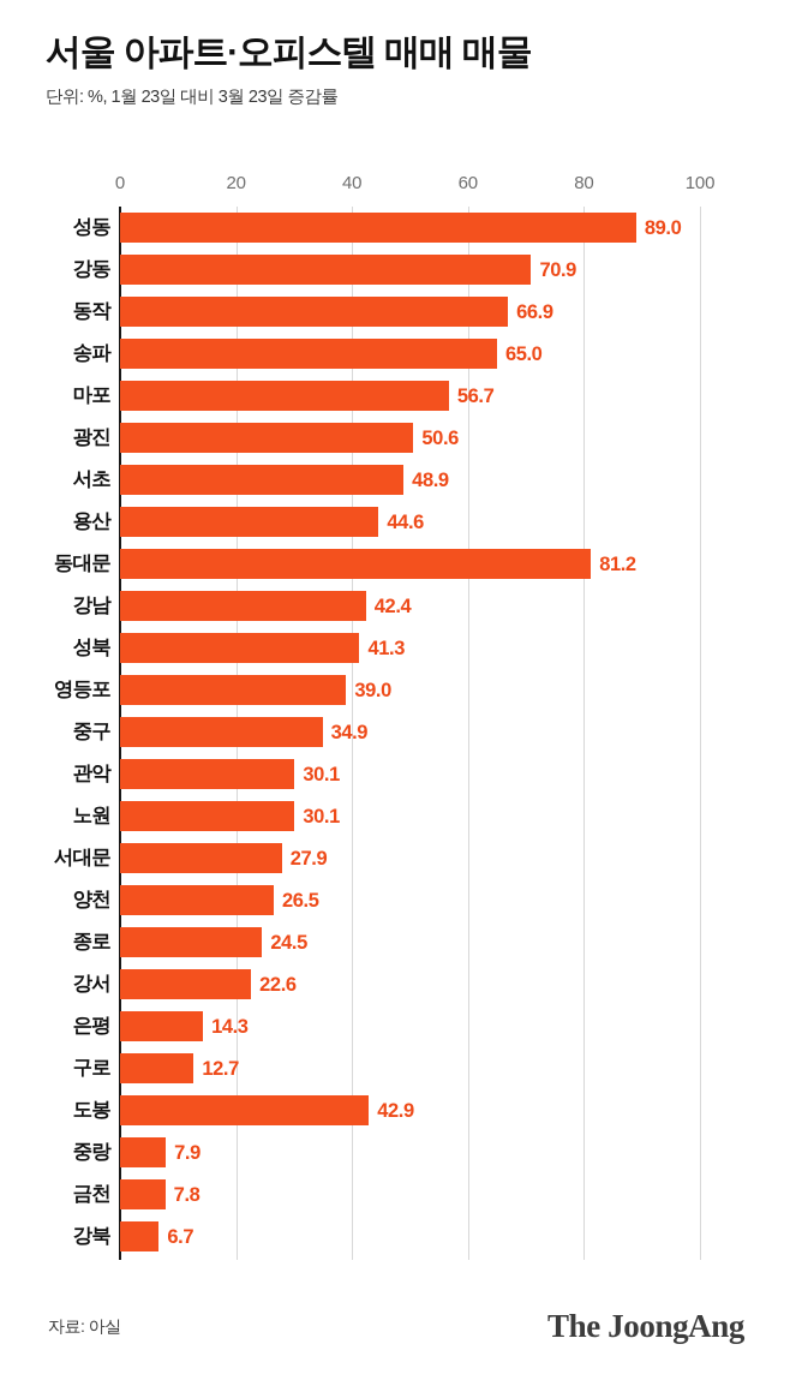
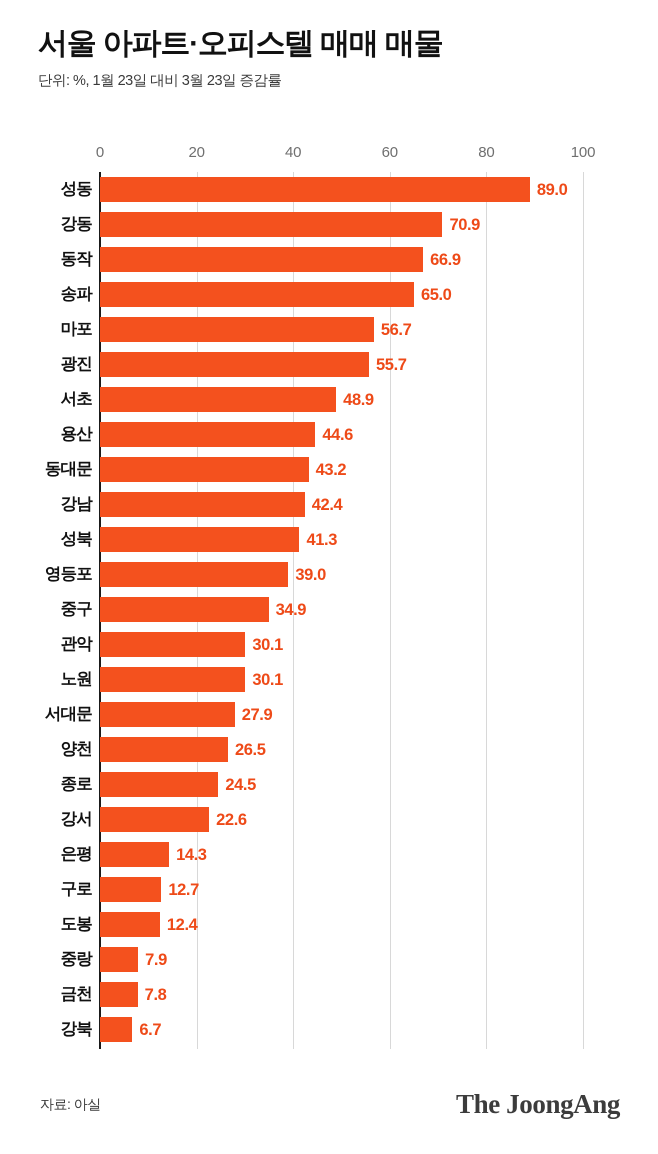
광진: 50.6 -> 55.7
동대문: 81.2 -> 43.2
도봉: 42.9 -> 12.4
